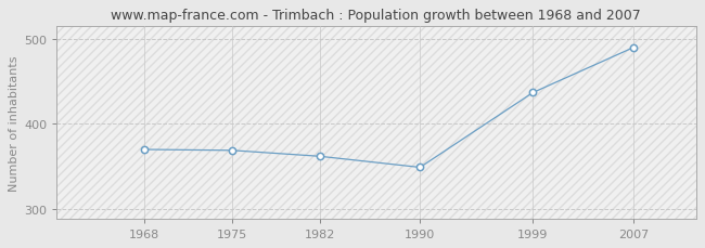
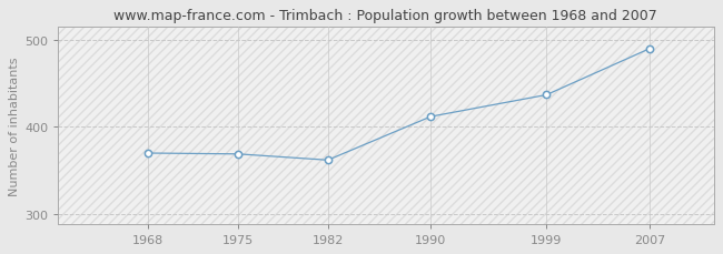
1990: 349 -> 412
